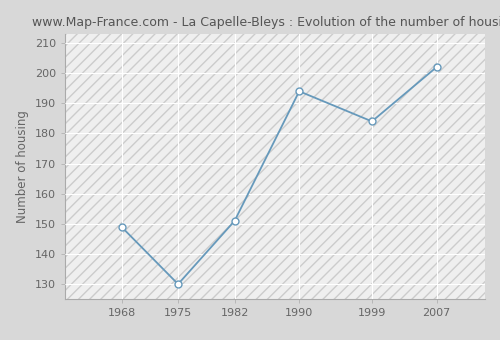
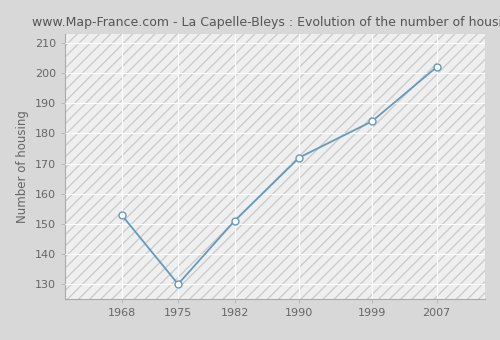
1968: 149 -> 153
1990: 194 -> 172
